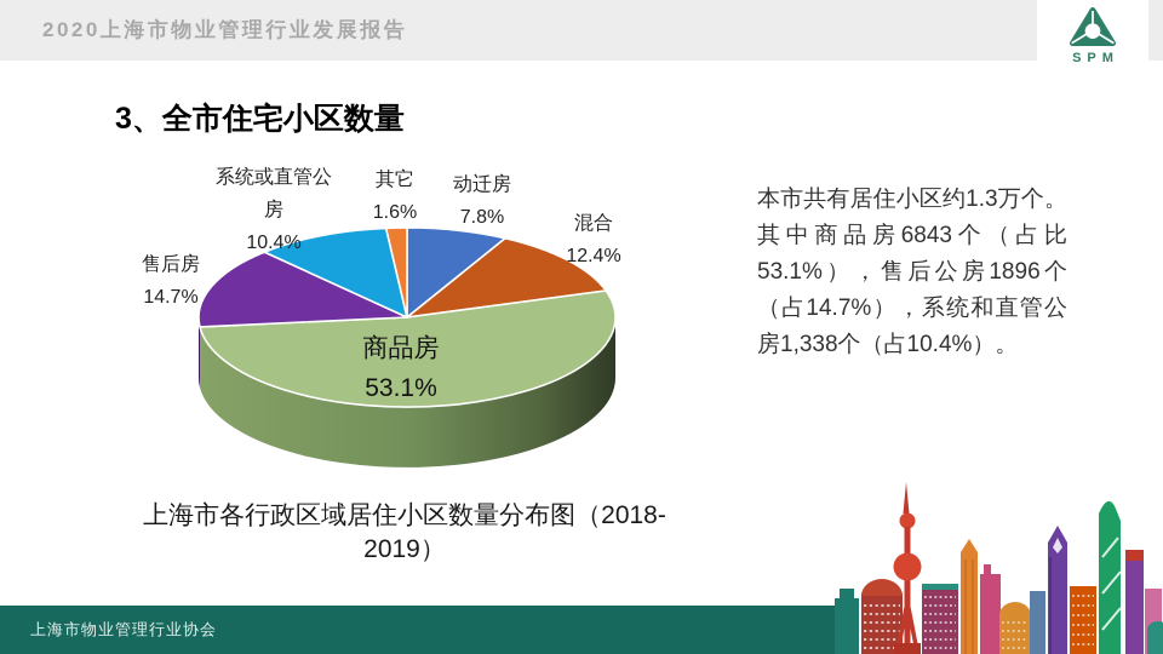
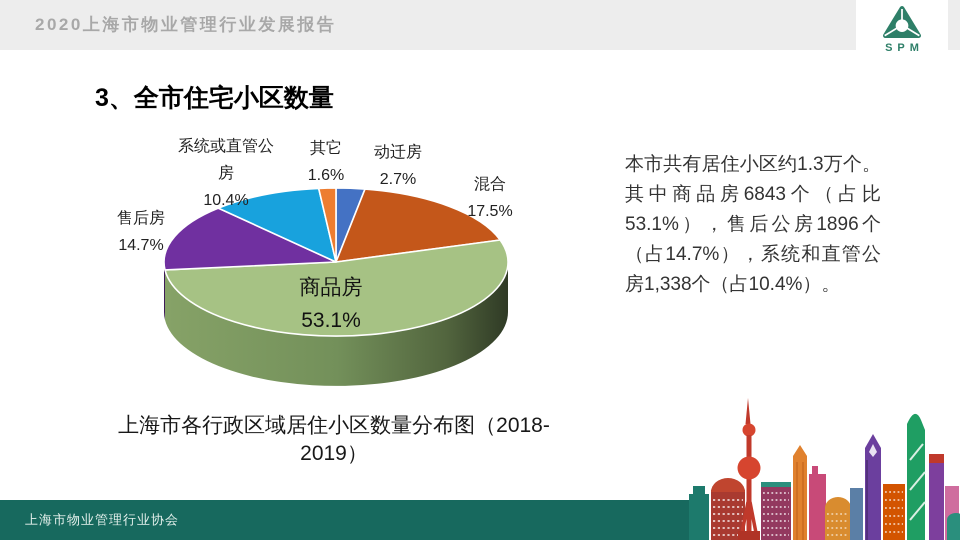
动迁房: 7.8% -> 2.7%
混合: 12.4% -> 17.5%
